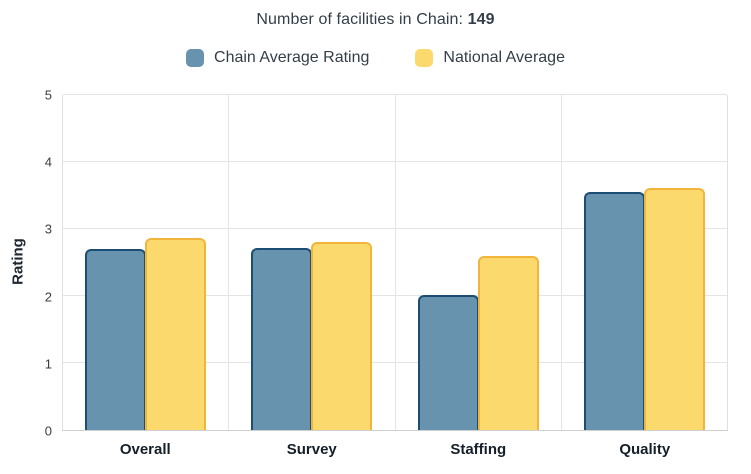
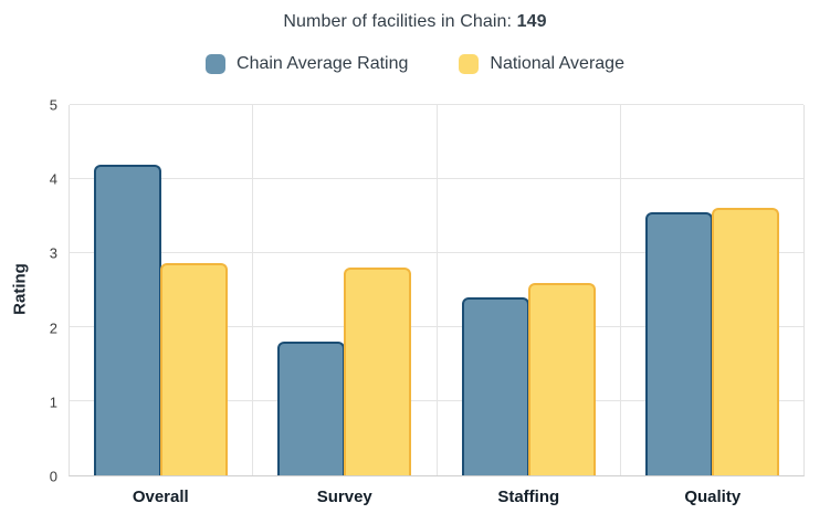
Chain Average Rating/Overall: 2.7 -> 4.2
Chain Average Rating/Survey: 2.7 -> 1.8
Chain Average Rating/Staffing: 2.0 -> 2.4
